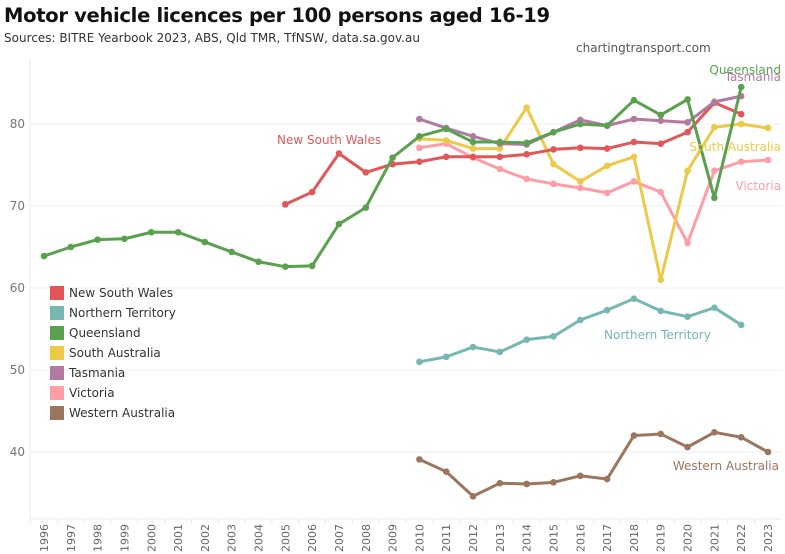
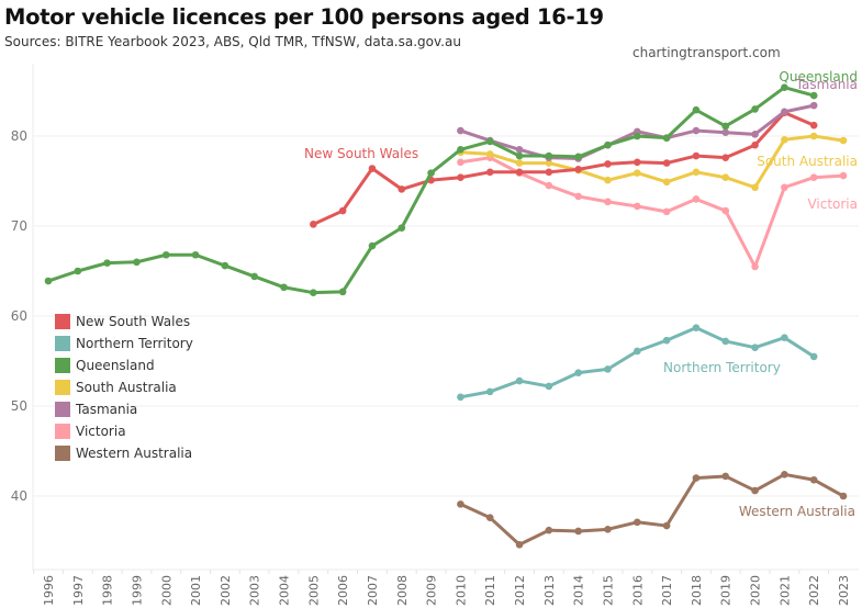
South Australia/2014: 82 -> 76
South Australia/2016: 73 -> 76
South Australia/2019: 61 -> 75
Queensland/2021: 71 -> 85
